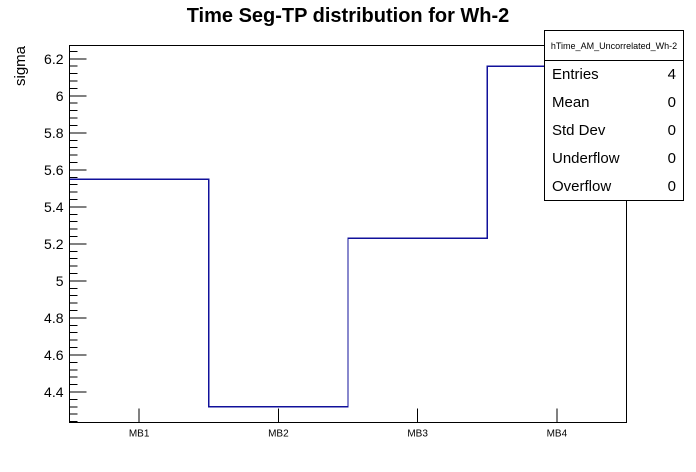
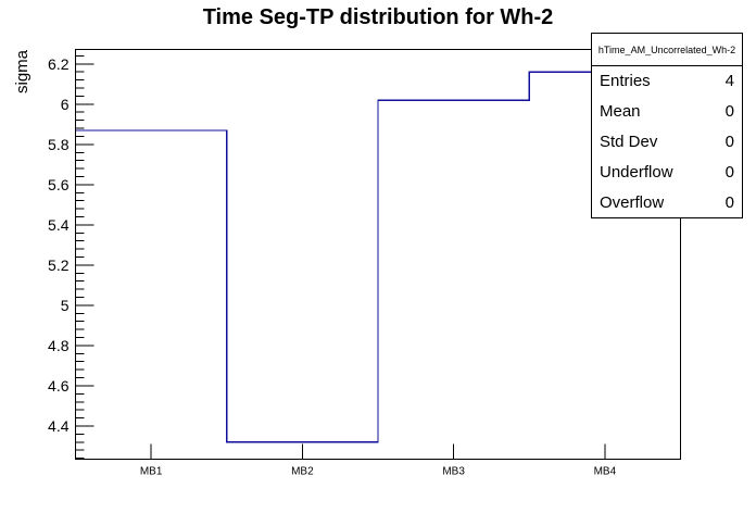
MB1: 5.55 -> 5.87
MB3: 5.23 -> 6.02
